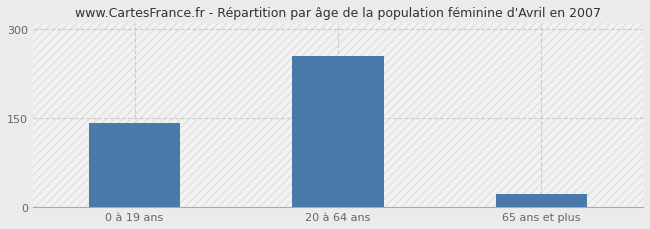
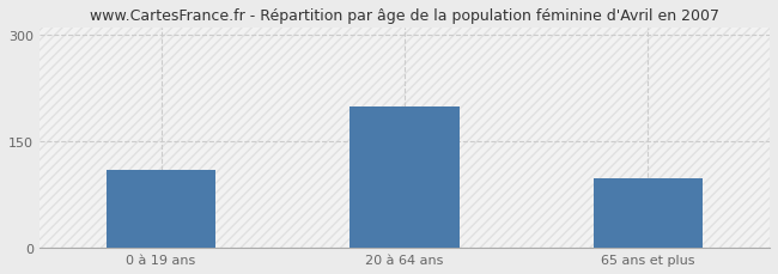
0 à 19 ans: 142 -> 110
20 à 64 ans: 255 -> 198
65 ans et plus: 22 -> 98
